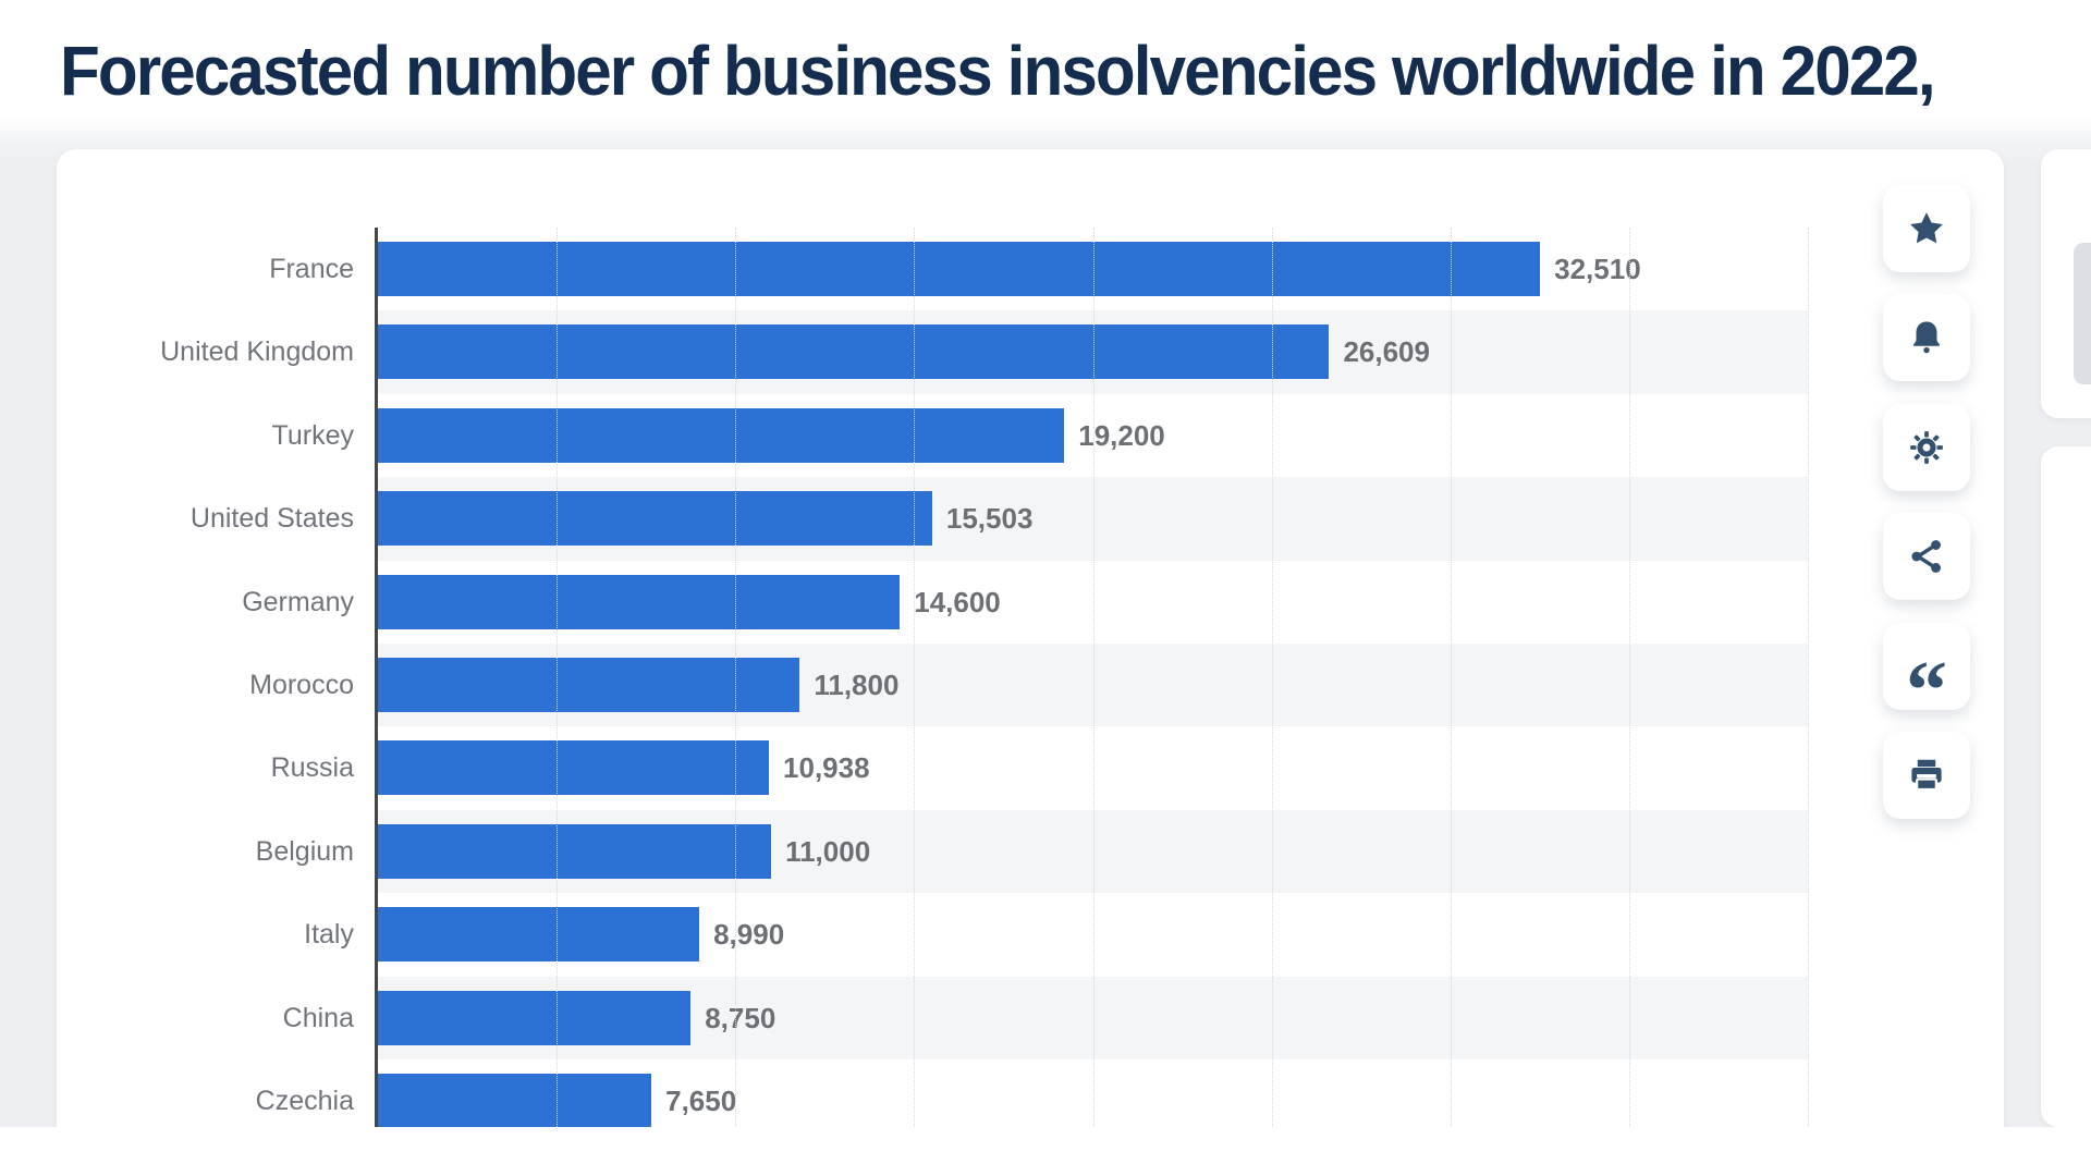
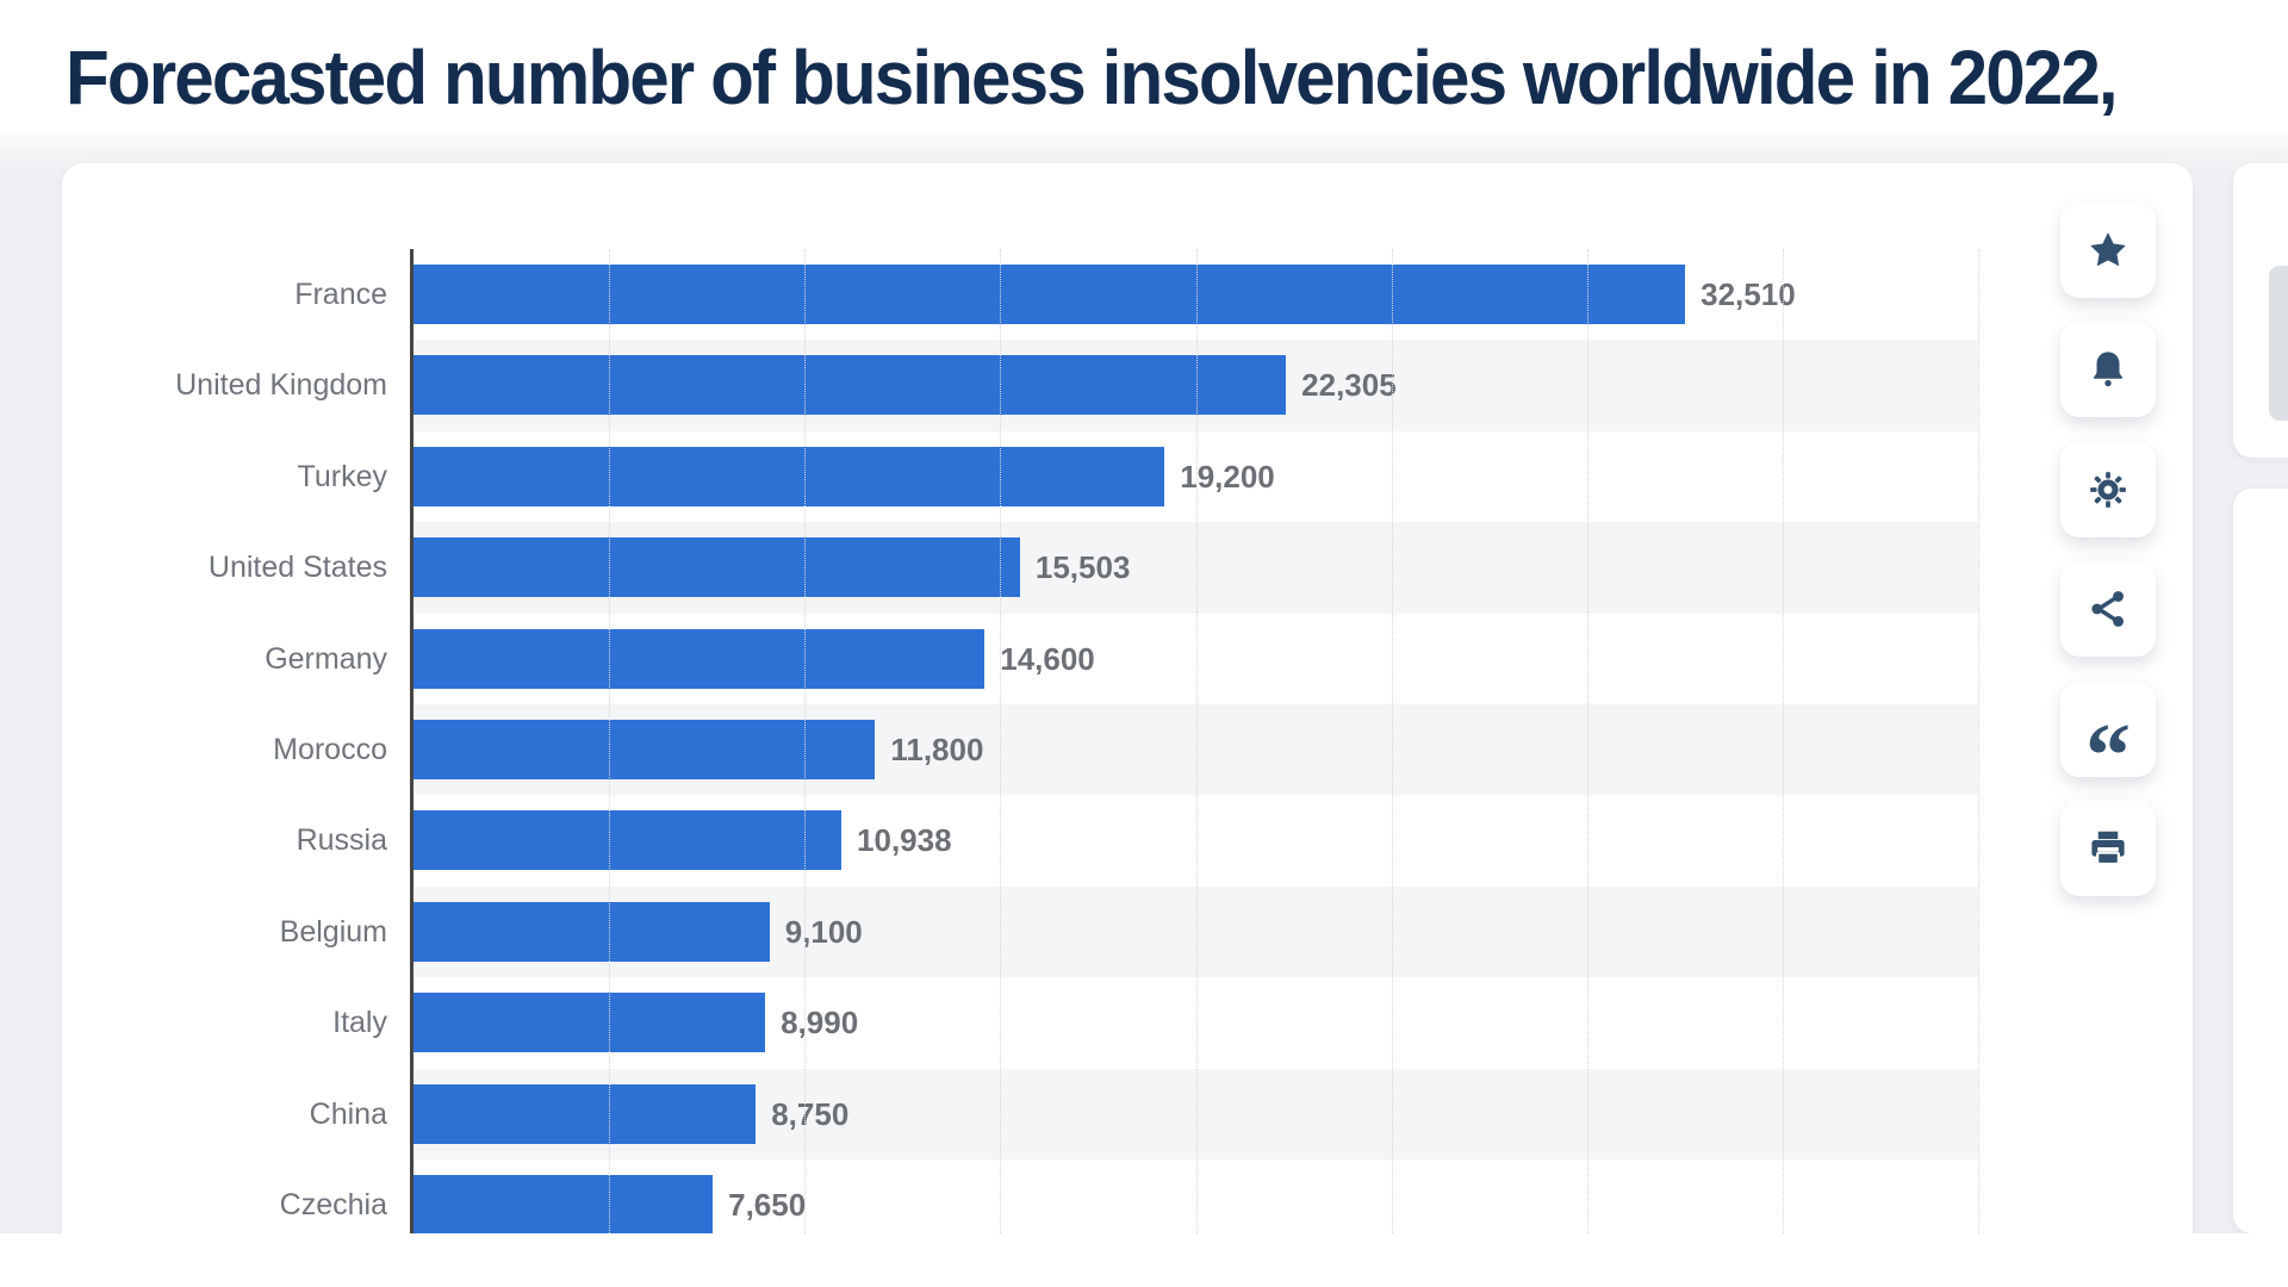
United Kingdom: 26,609 -> 22,305
Belgium: 11,000 -> 9,100
